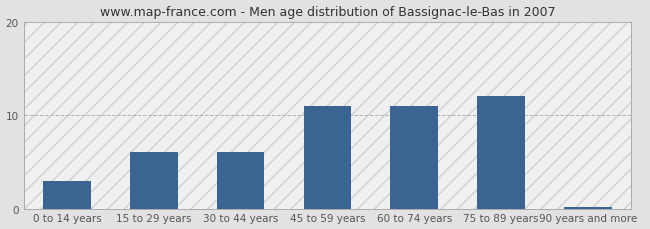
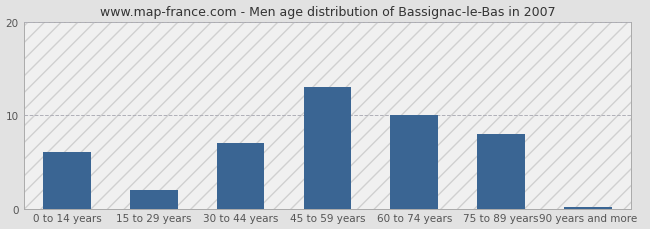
0 to 14 years: 3.0 -> 6.0
15 to 29 years: 6.0 -> 2.0
30 to 44 years: 6.0 -> 7.0
45 to 59 years: 11.0 -> 13.0
60 to 74 years: 11.0 -> 10.0
75 to 89 years: 12.0 -> 8.0
